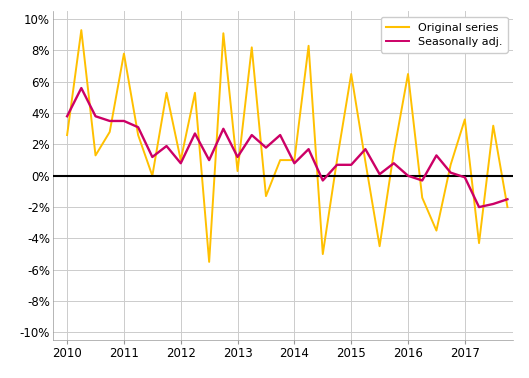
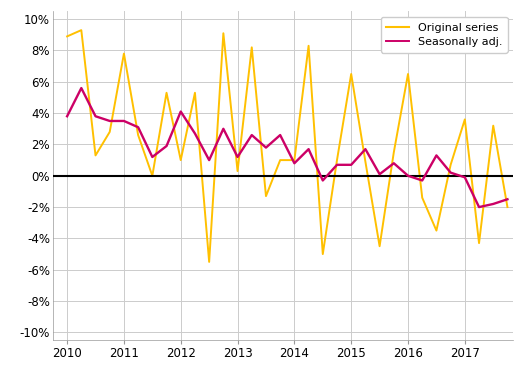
Original series/2010: 2.6% -> 8.9%
Seasonally adj./2012: 0.8% -> 4.1%
